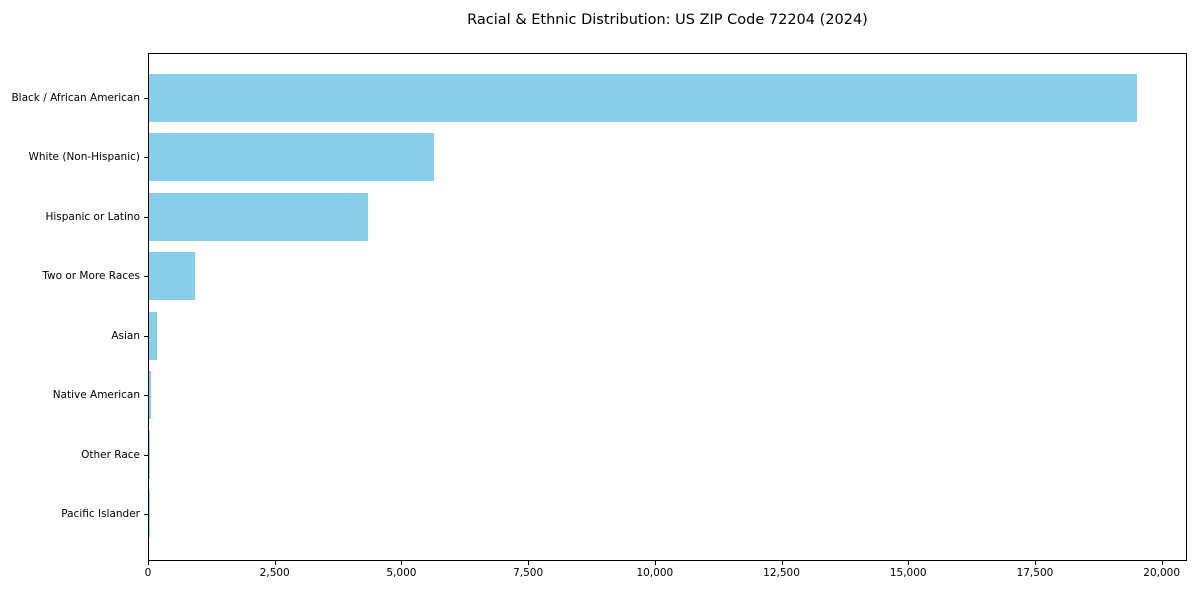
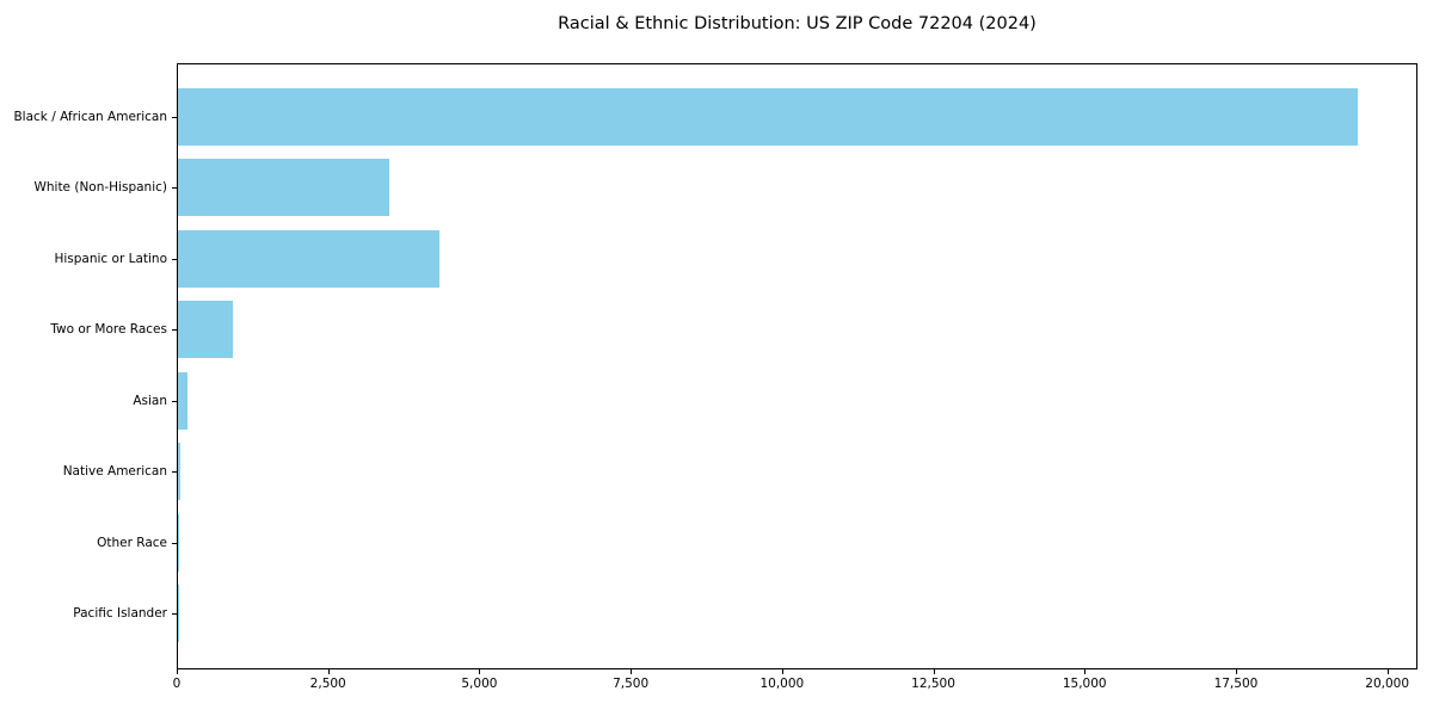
White (Non-Hispanic): 5600 -> 3500
